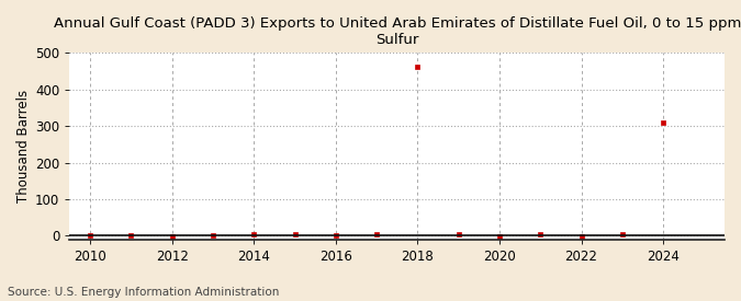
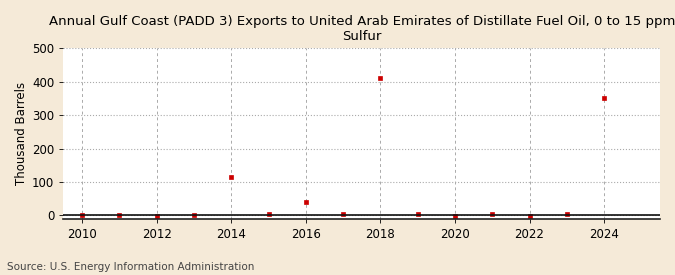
2014: 5 -> 115
2016: 2 -> 40
2018: 462 -> 410
2024: 310 -> 350
